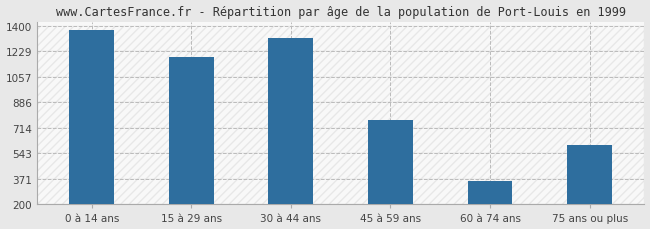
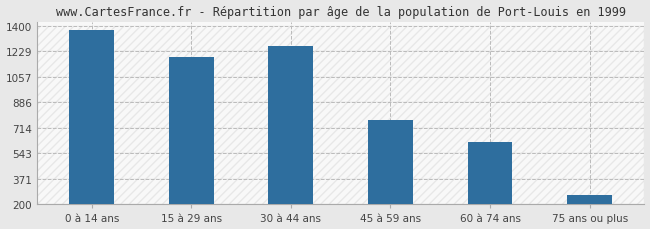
30 à 44 ans: 1320 -> 1260
60 à 74 ans: 360 -> 620
75 ans ou plus: 600 -> 260
